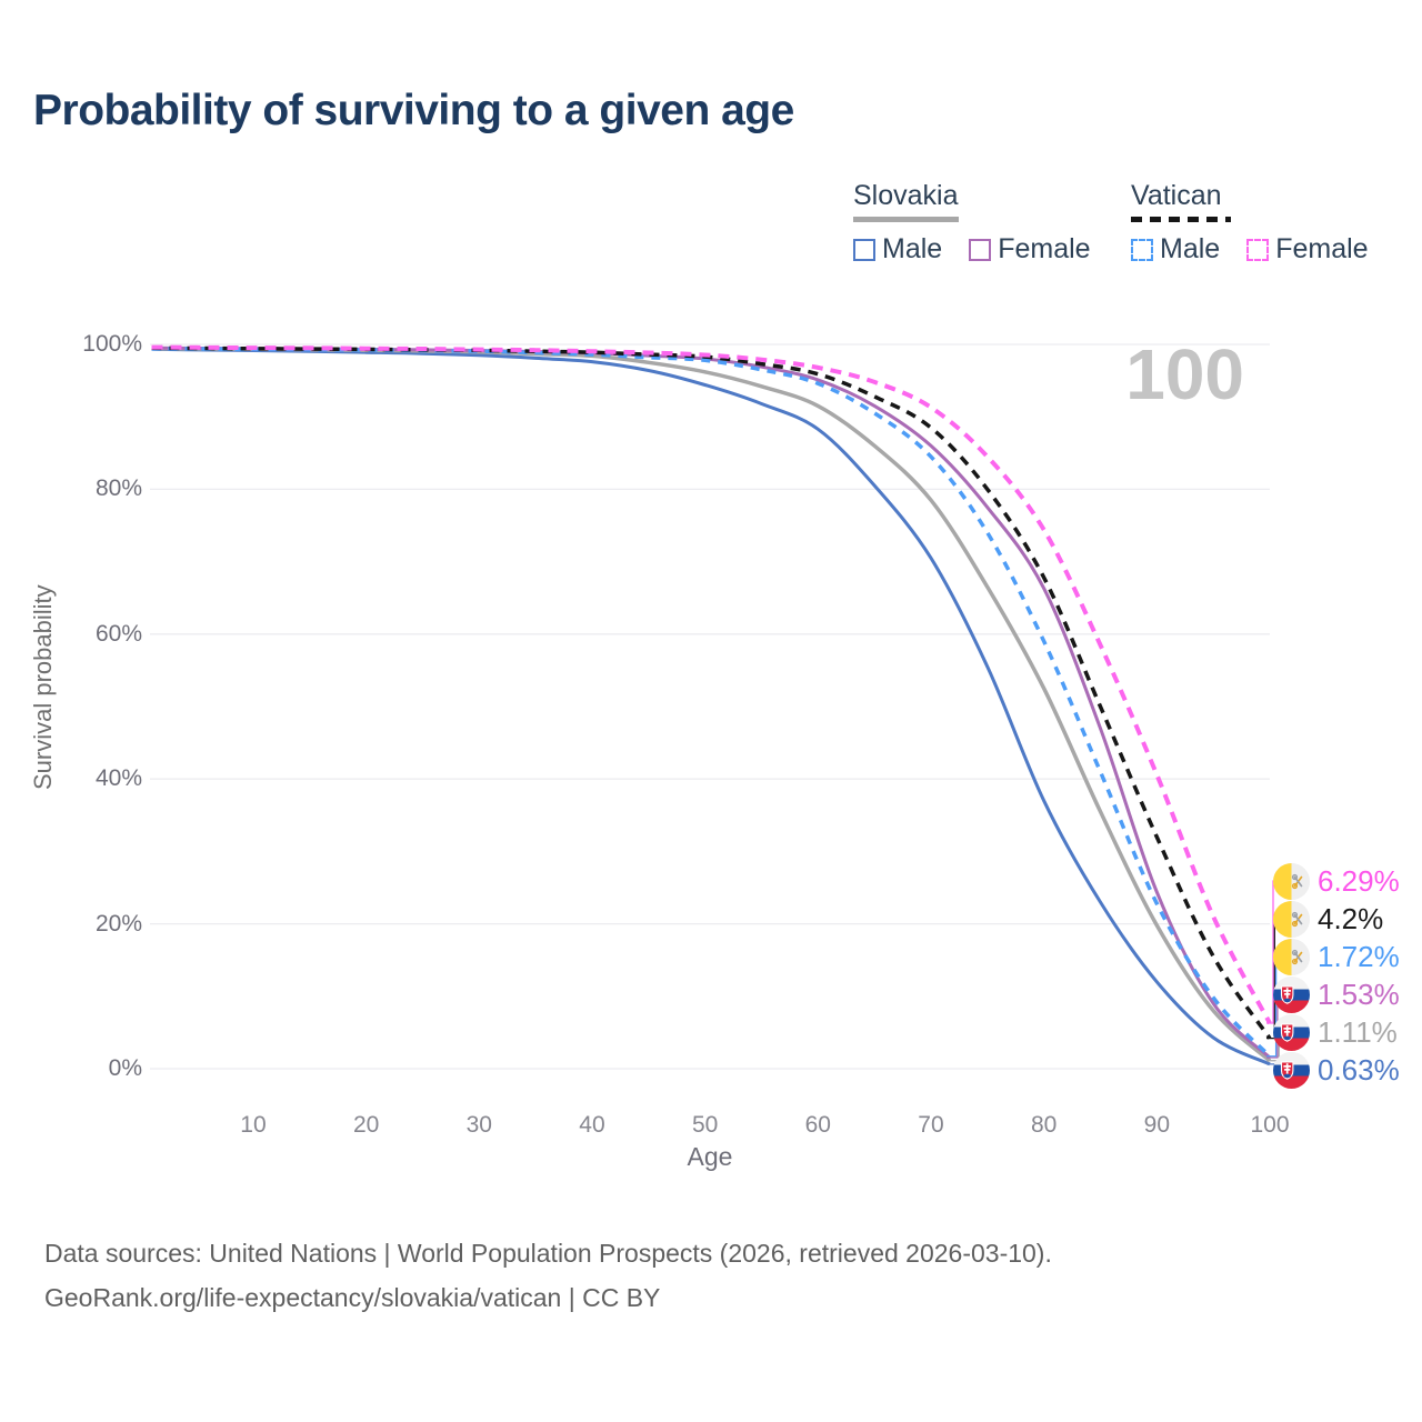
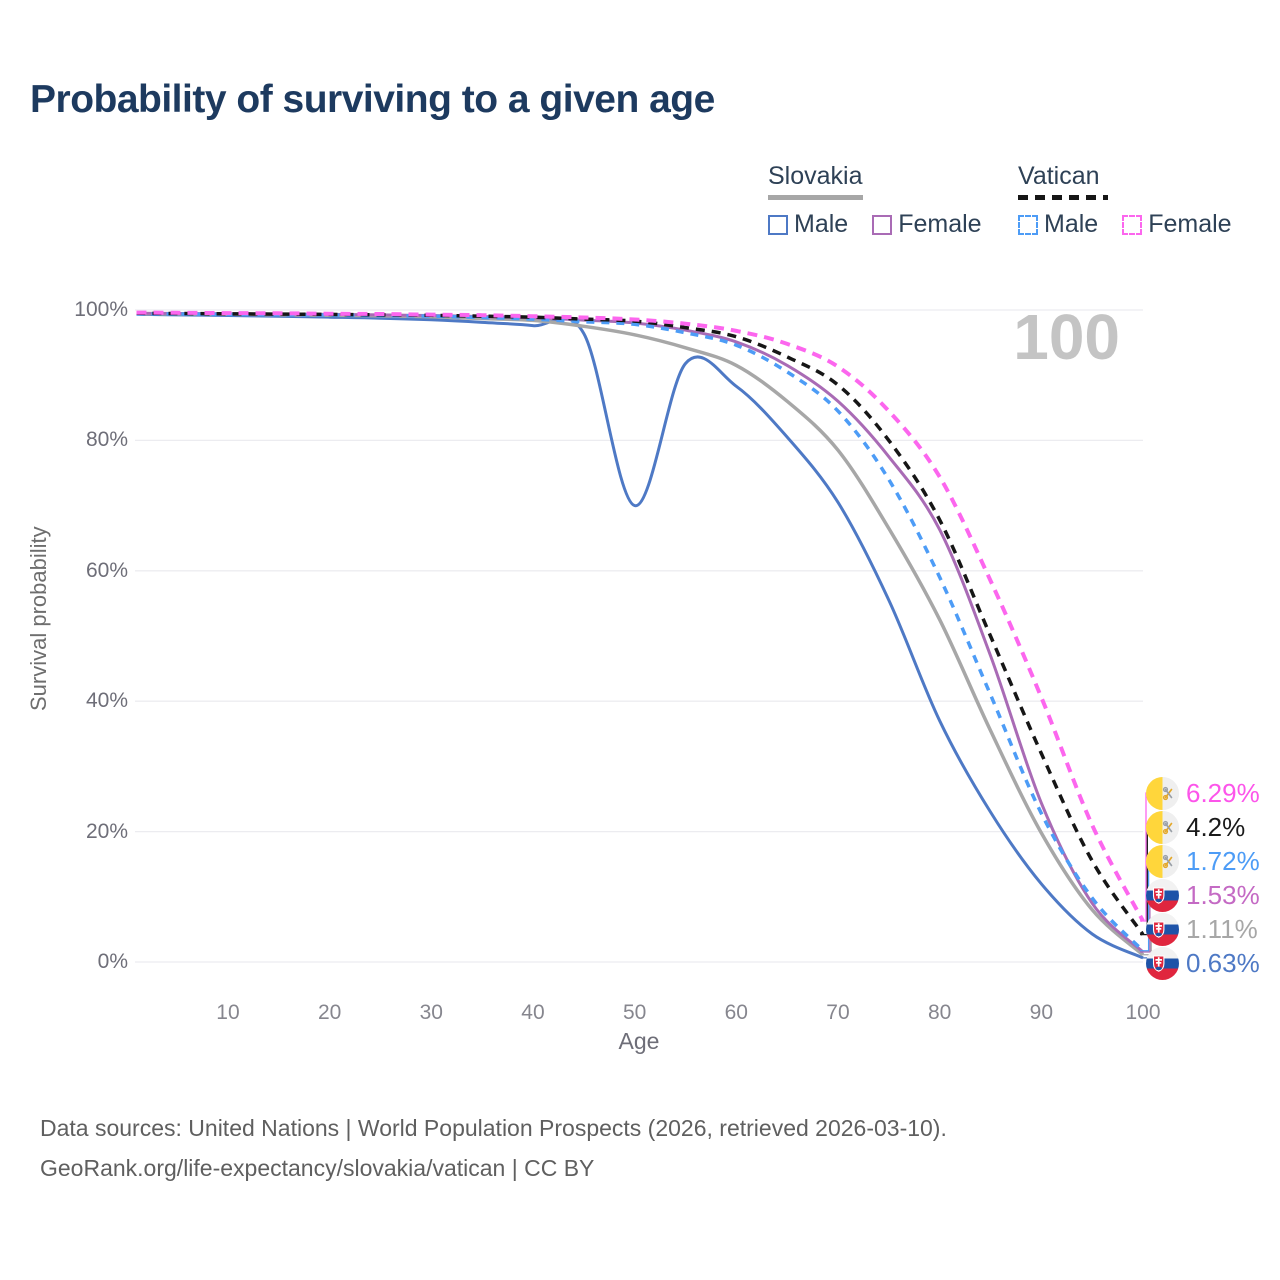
Slovakia Male/50: 94% -> 70%
